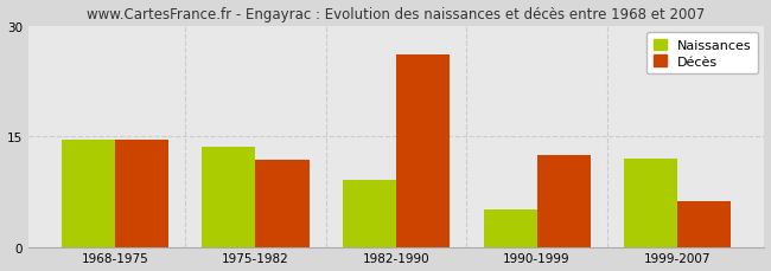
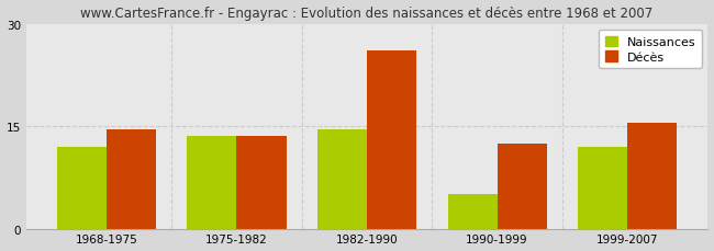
Naissances/1968-1975: 14.6 -> 12.0
Décès/1975-1982: 11.8 -> 13.5
Naissances/1982-1990: 9.0 -> 14.5
Décès/1999-2007: 6.2 -> 15.5
